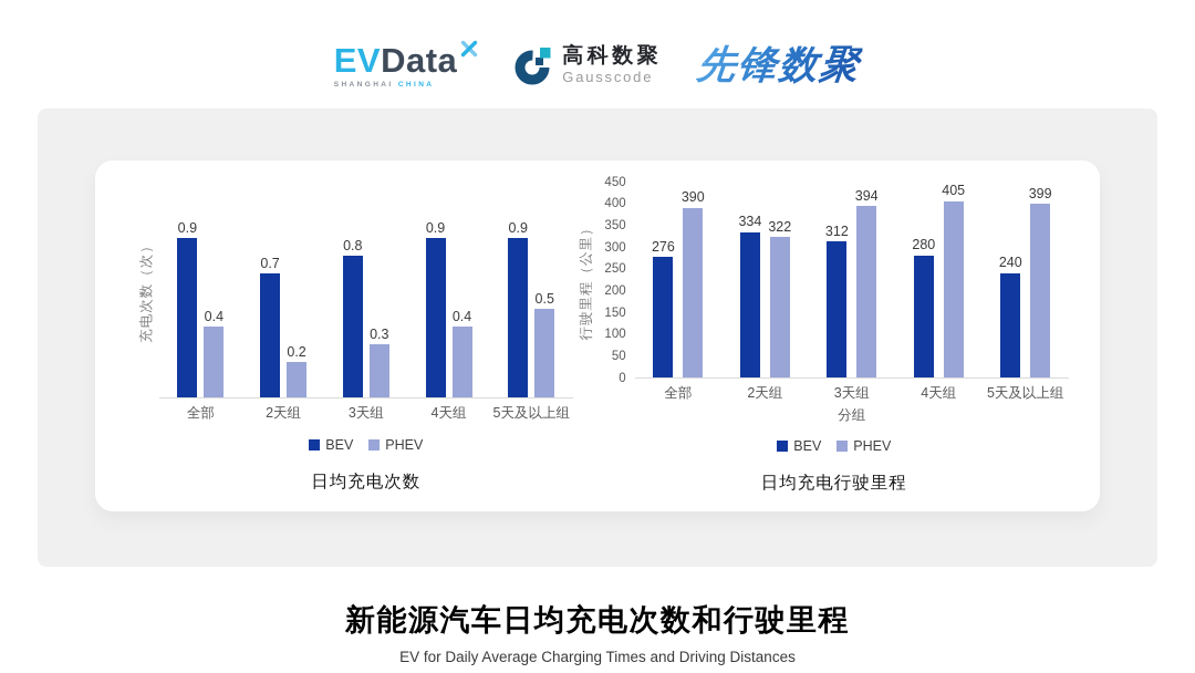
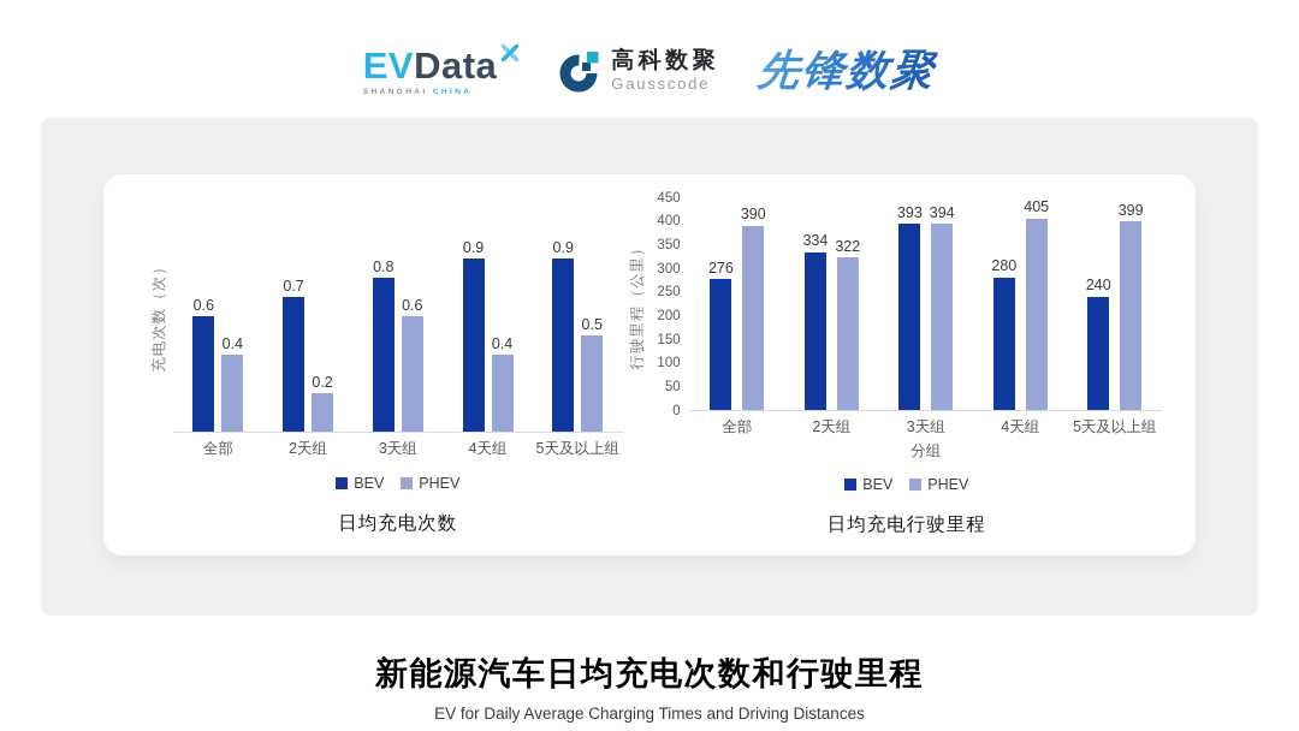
日均充电次数/BEV/全部: 0.9 -> 0.6
日均充电次数/PHEV/3天组: 0.3 -> 0.6
日均充电行驶里程/BEV/3天组: 312 -> 393
